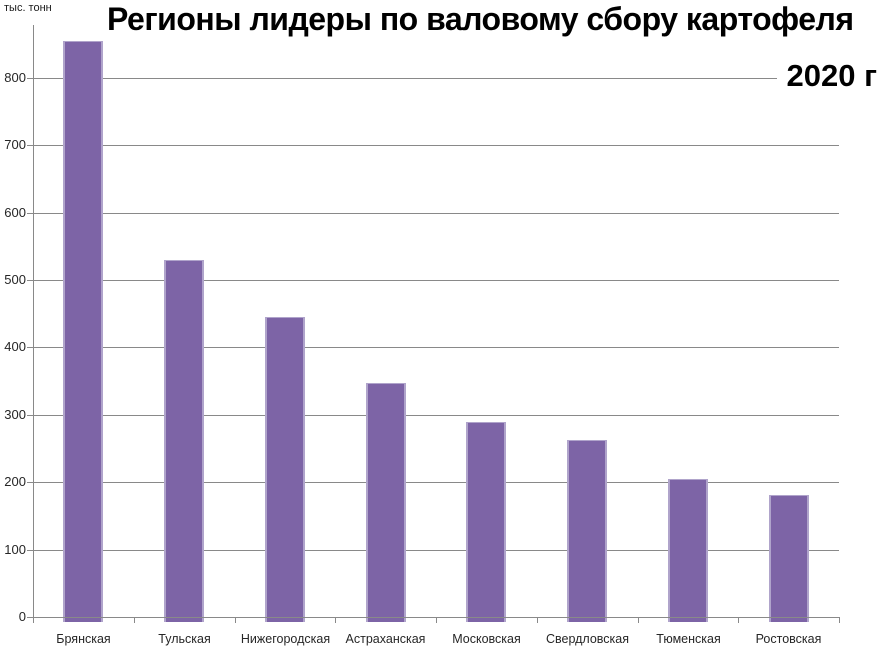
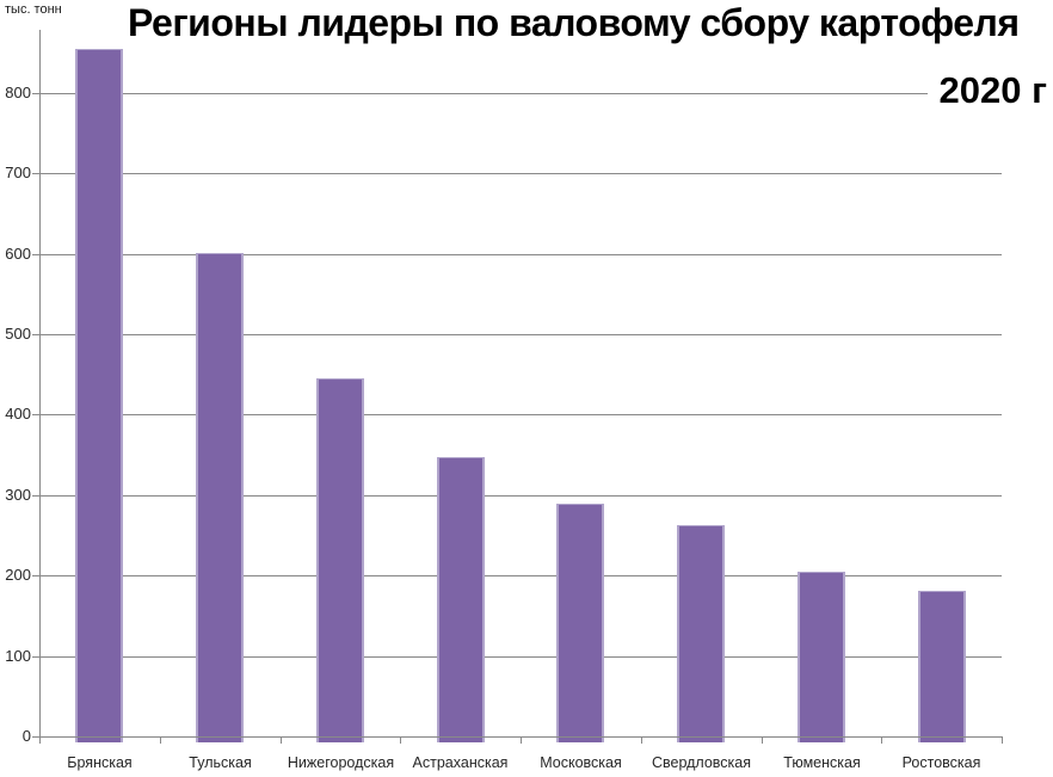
Тульская: 530 -> 600
